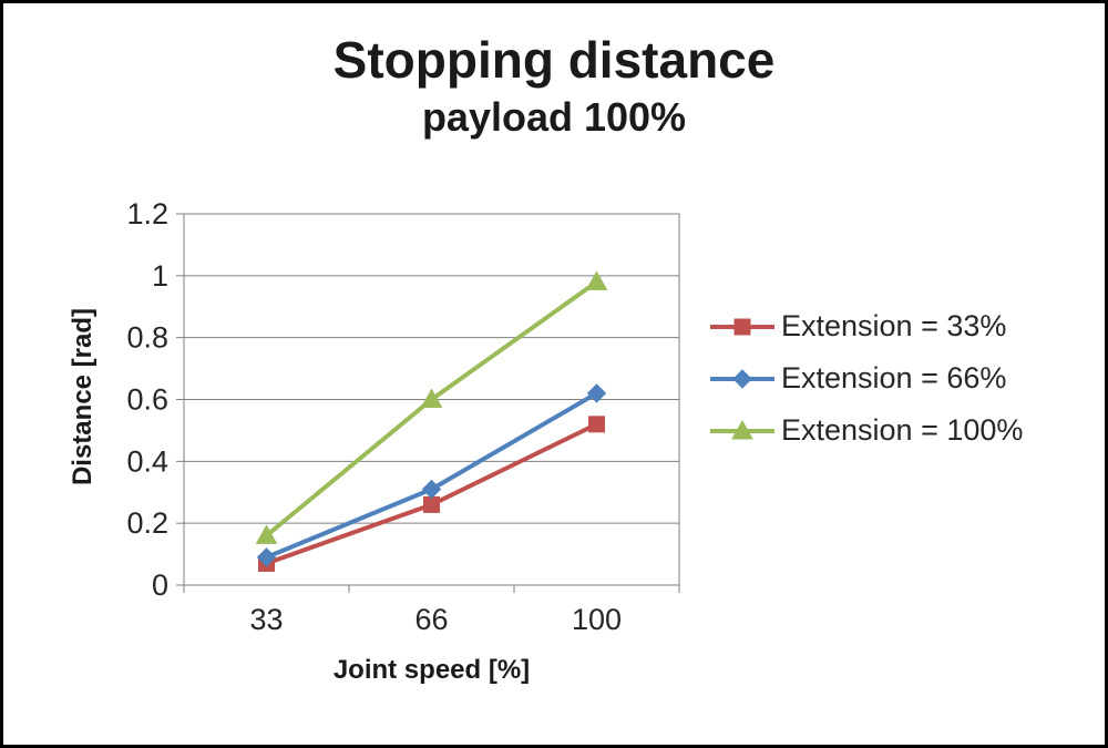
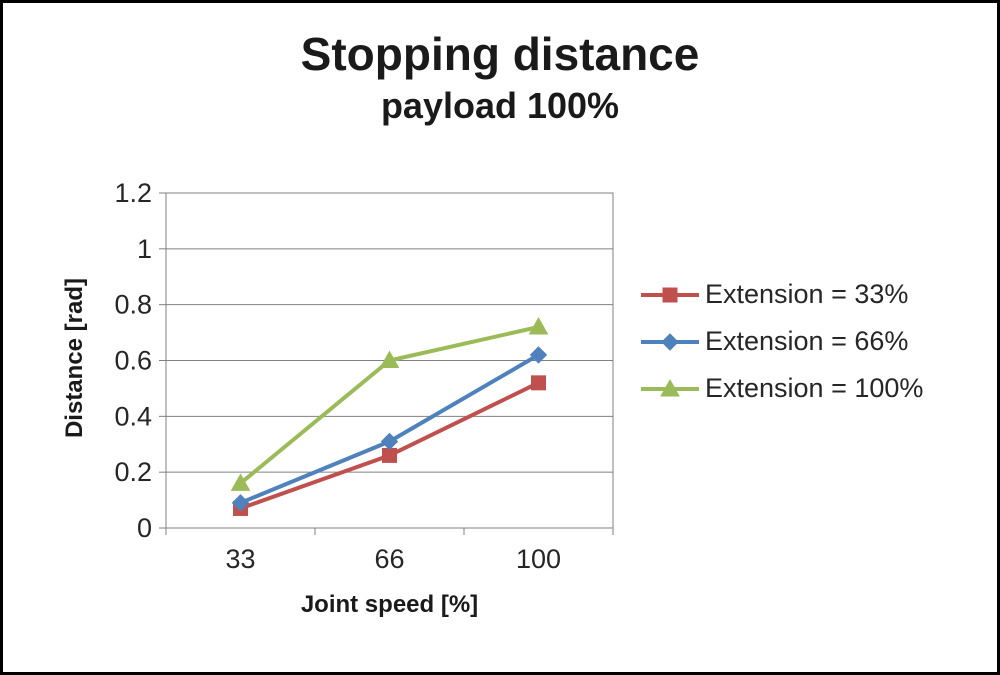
Extension = 100%/100: 0.98 -> 0.72
